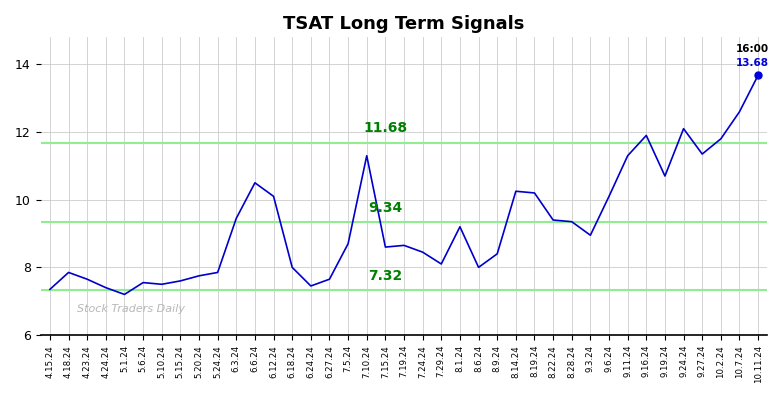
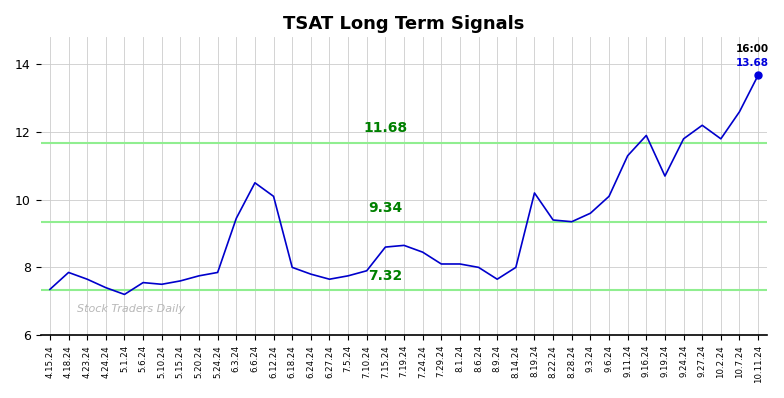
6.24.24: 7.45 -> 7.80
7.5.24: 8.70 -> 7.75
7.10.24: 11.30 -> 7.90
8.1.24: 9.20 -> 8.10
8.9.24: 8.40 -> 7.65
8.14.24: 10.25 -> 8.00
9.3.24: 8.95 -> 9.60
9.24.24: 12.10 -> 11.80
9.27.24: 11.35 -> 12.20
